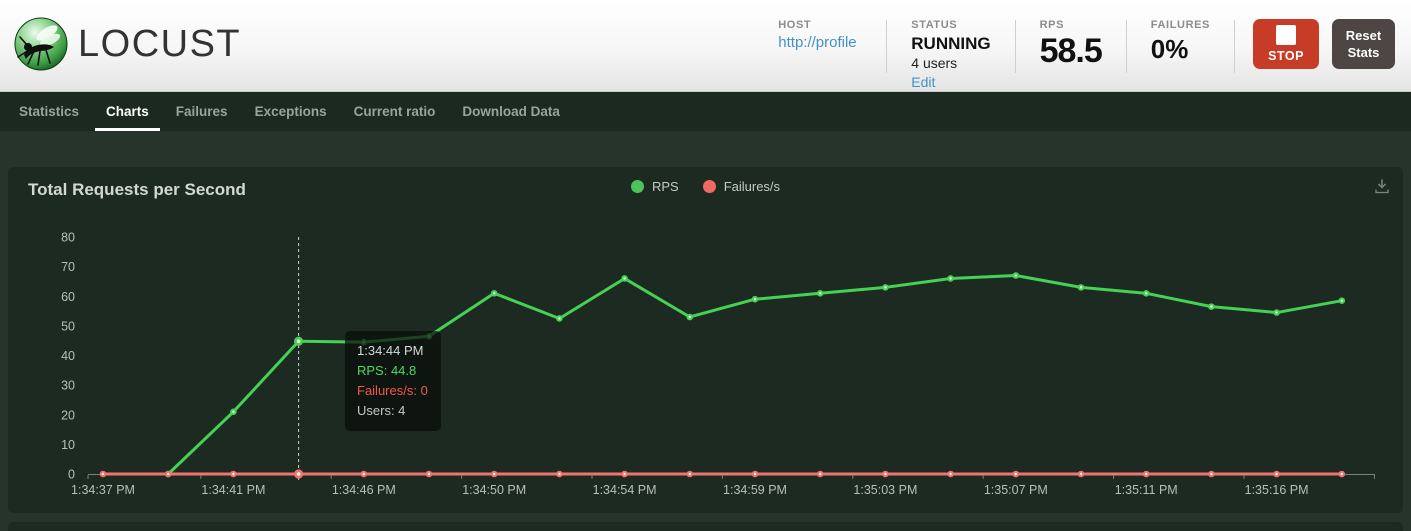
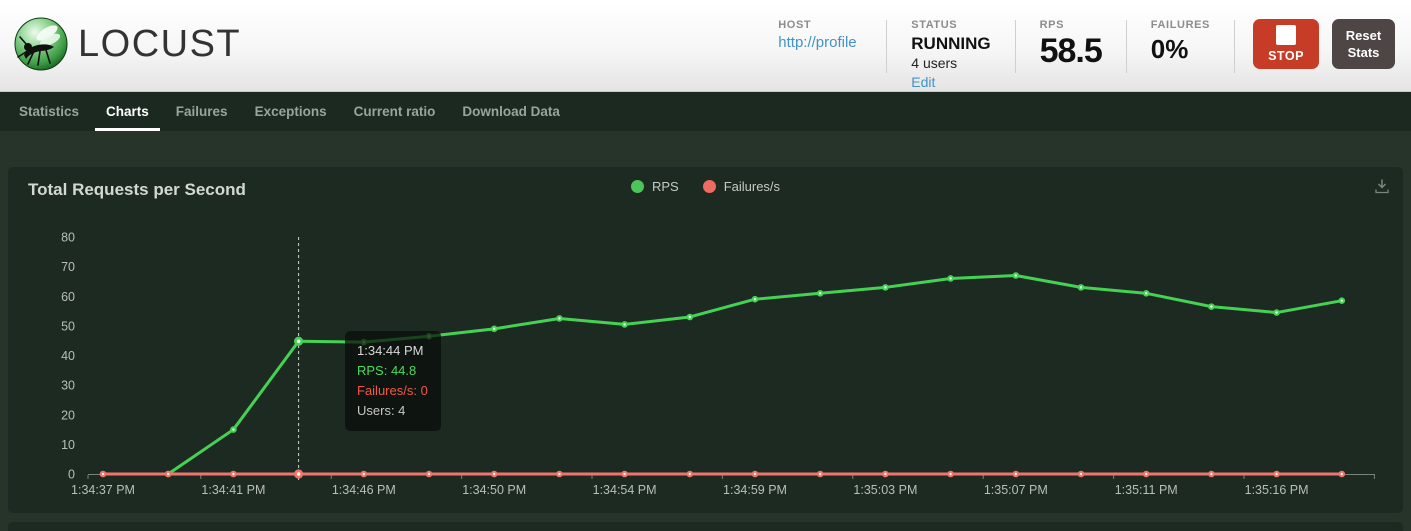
RPS/1:34:41 PM: 21 -> 15
RPS/1:34:50 PM: 61 -> 49
RPS/1:34:54 PM: 66 -> 50
